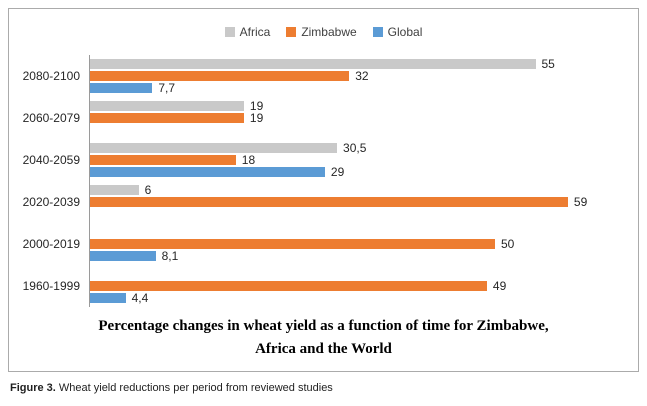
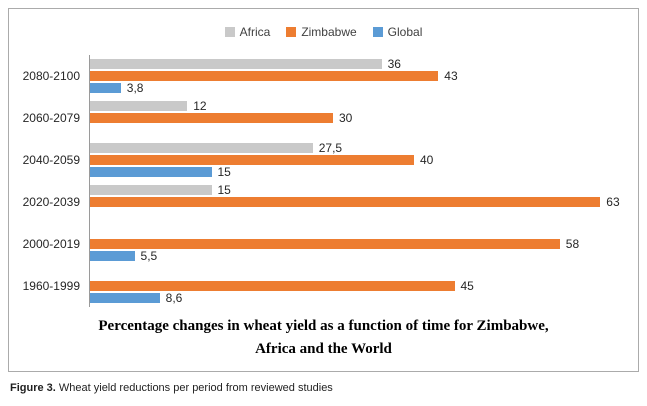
Africa/2080-2100: 55 -> 36
Zimbabwe/2080-2100: 32 -> 43
Global/2080-2100: 7,7 -> 3,8
Africa/2060-2079: 19 -> 12
Zimbabwe/2060-2079: 19 -> 30
Africa/2040-2059: 30,5 -> 27,5
Zimbabwe/2040-2059: 18 -> 40
Global/2040-2059: 29 -> 15
Africa/2020-2039: 6 -> 15
Zimbabwe/2020-2039: 59 -> 63
Zimbabwe/2000-2019: 50 -> 58
Global/2000-2019: 8,1 -> 5,5
Zimbabwe/1960-1999: 49 -> 45
Global/1960-1999: 4,4 -> 8,6
